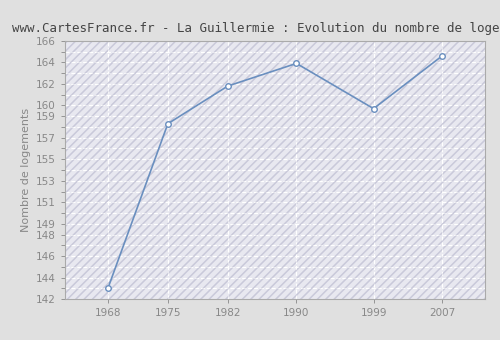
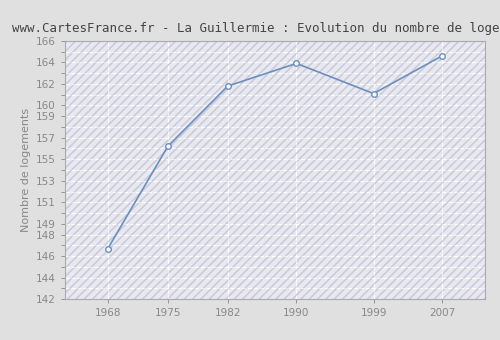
1968: 143.0 -> 146.7
1975: 158.3 -> 156.2
1999: 159.7 -> 161.1
